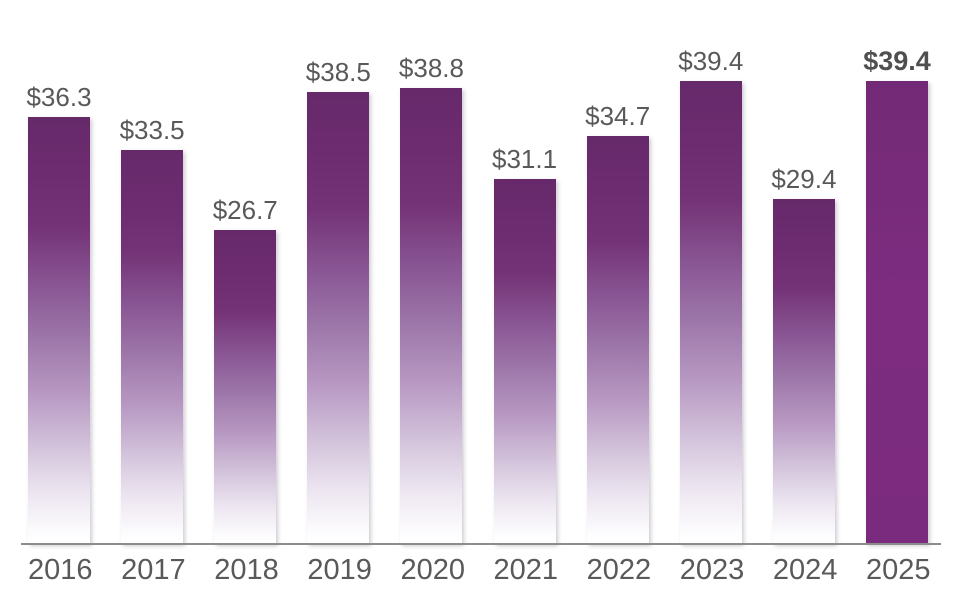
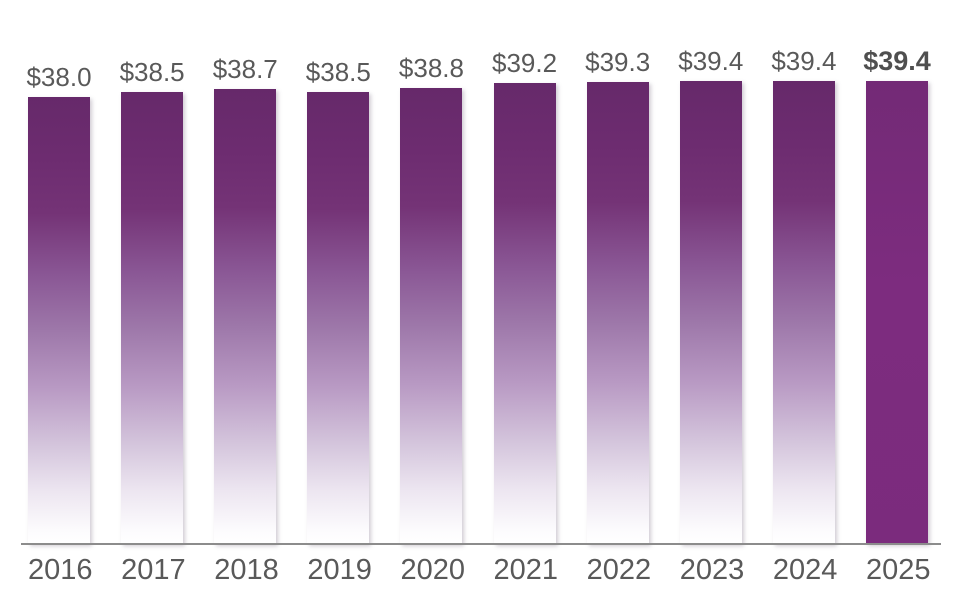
2016: $36.3 -> $38.0
2017: $33.5 -> $38.5
2018: $26.7 -> $38.7
2021: $31.1 -> $39.2
2022: $34.7 -> $39.3
2024: $29.4 -> $39.4
